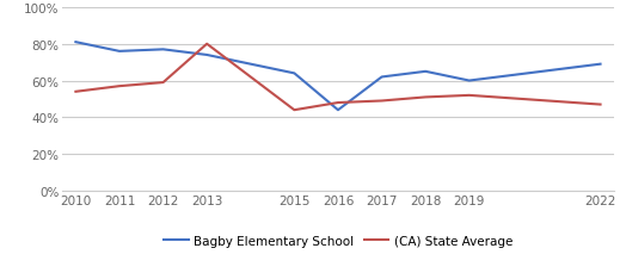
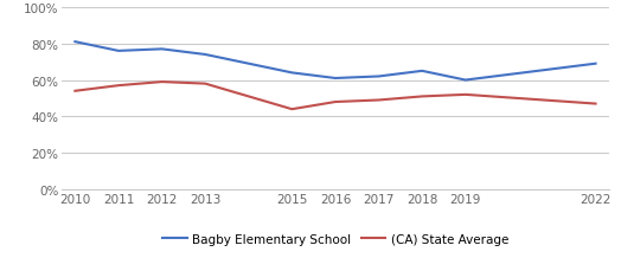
(CA) State Average/2013: 80% -> 58%
Bagby Elementary School/2016: 44% -> 61%
